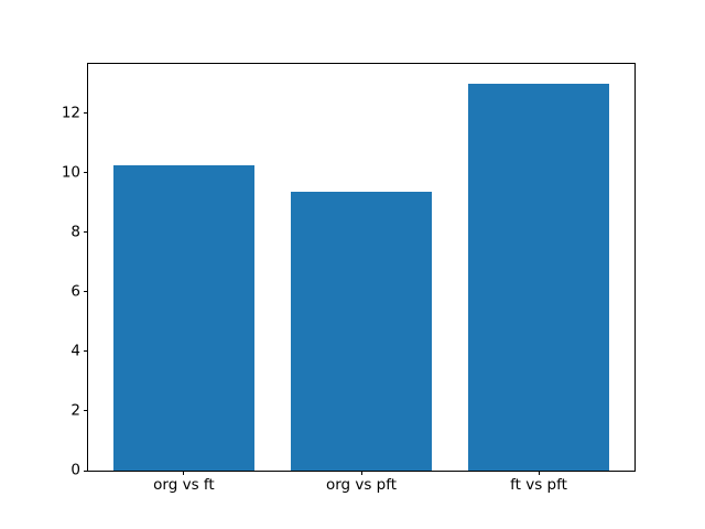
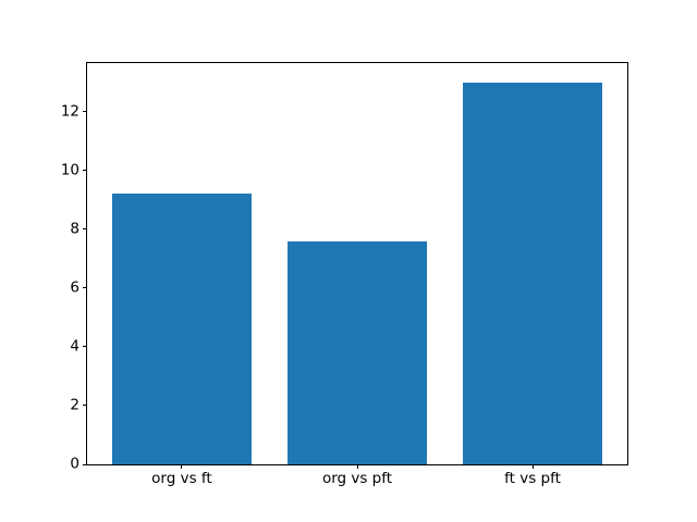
org vs ft: 10.2 -> 9.2
org vs pft: 9.3 -> 7.6
